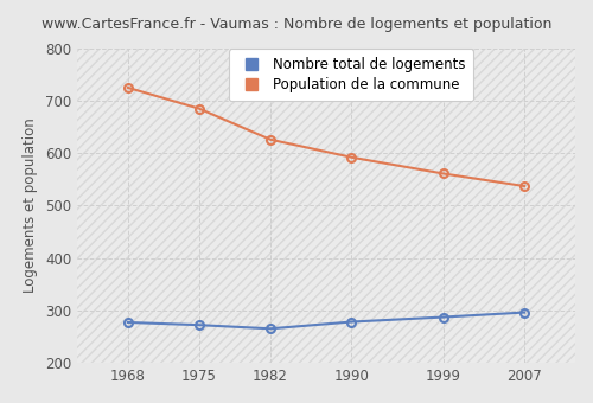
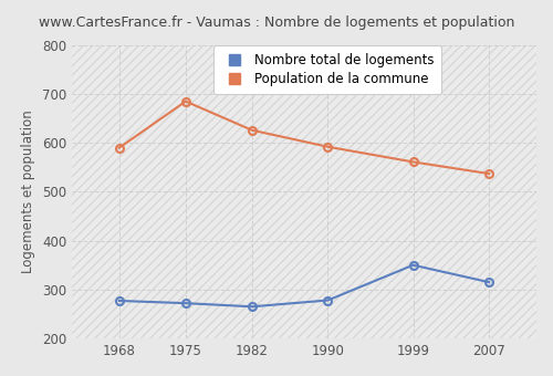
Population de la commune/1968: 725 -> 590
Nombre total de logements/1999: 287 -> 350
Nombre total de logements/2007: 296 -> 315
